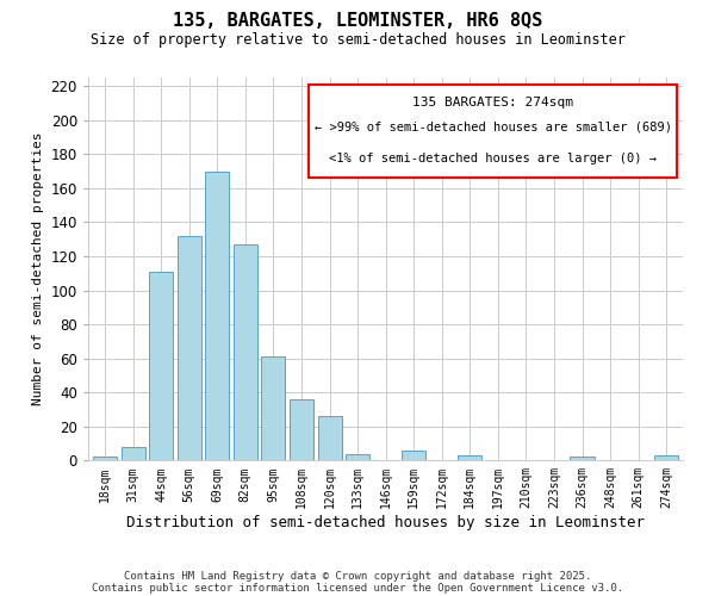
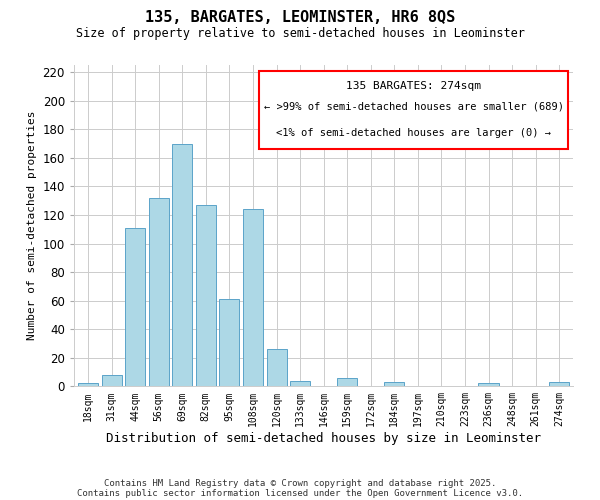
108sqm: 36 -> 124
